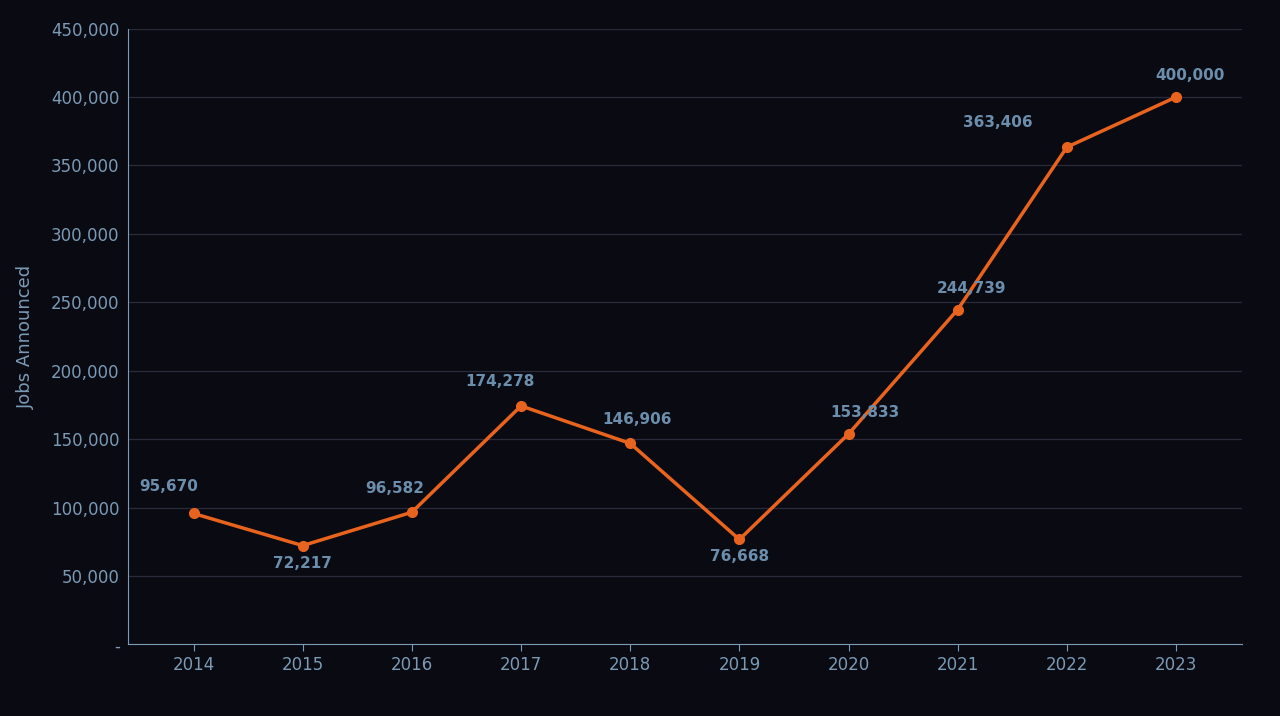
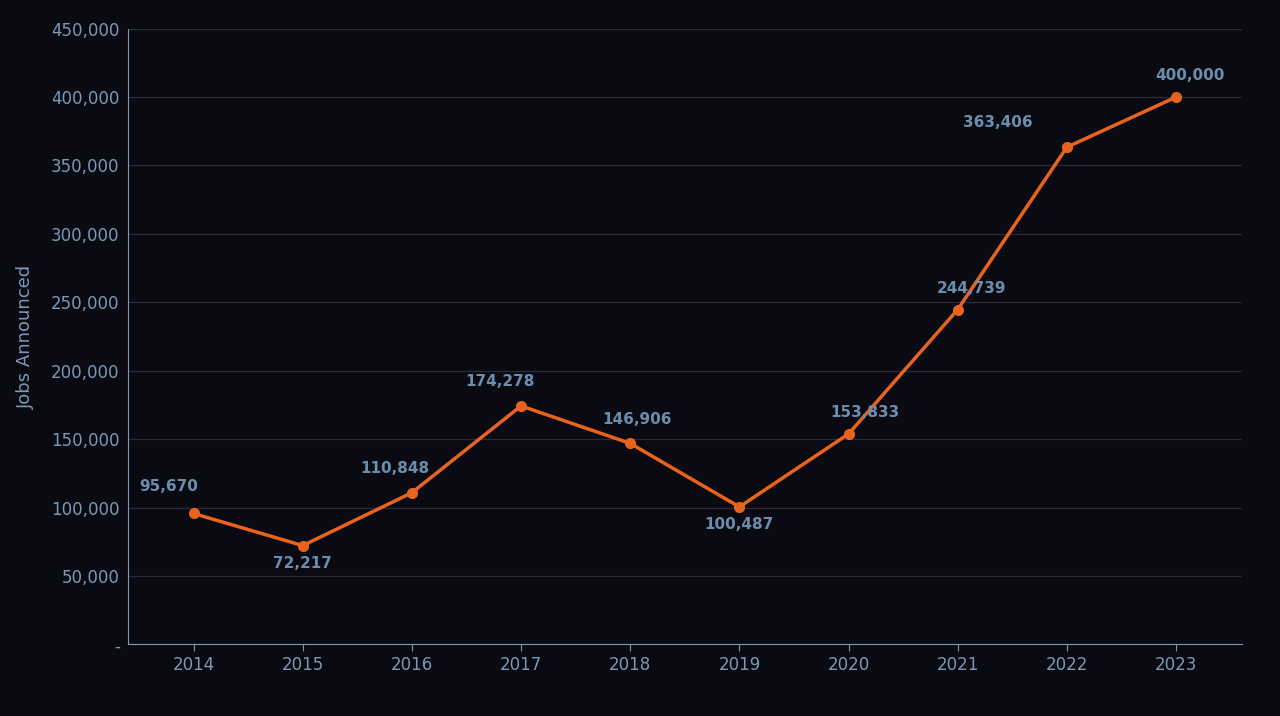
2016: 96,582 -> 110,848
2019: 76,668 -> 100,487
